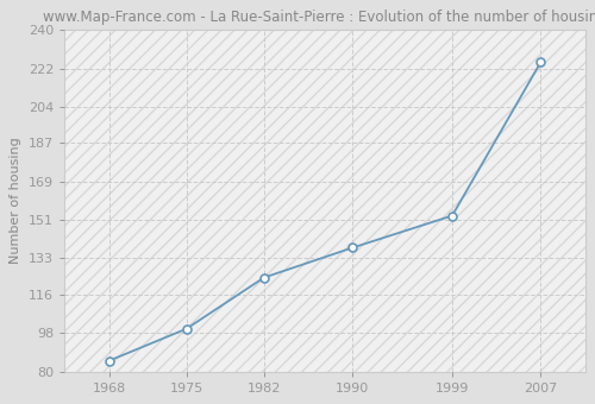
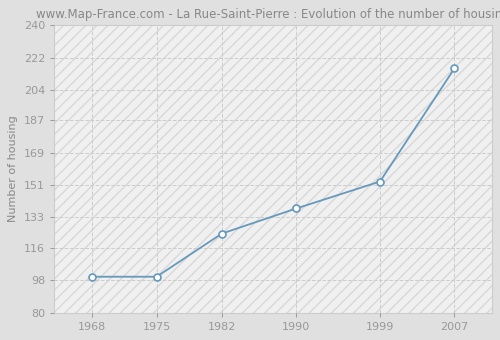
1968: 85 -> 100
2007: 225 -> 216
